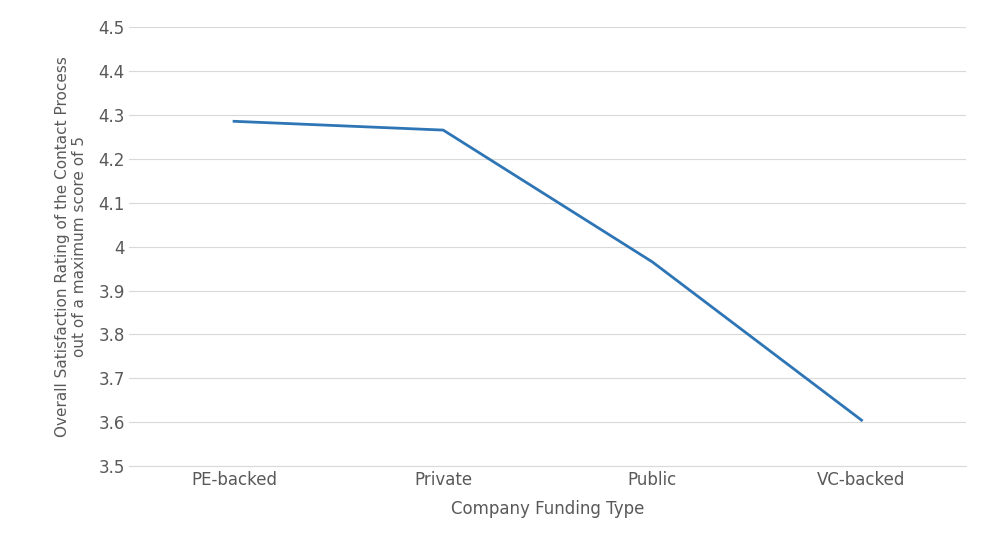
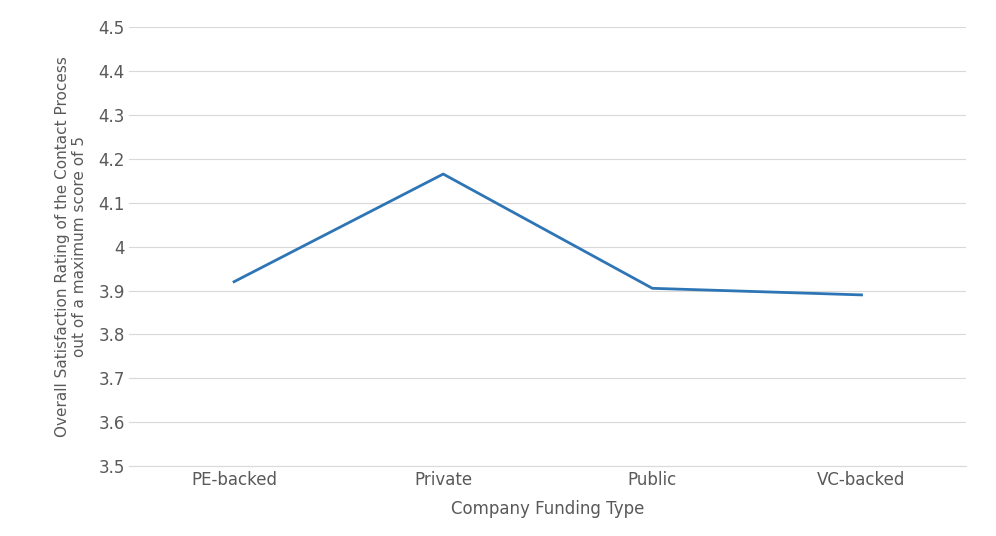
PE-backed: 4.285 -> 3.920
Private: 4.265 -> 4.165
Public: 3.965 -> 3.905
VC-backed: 3.605 -> 3.890
